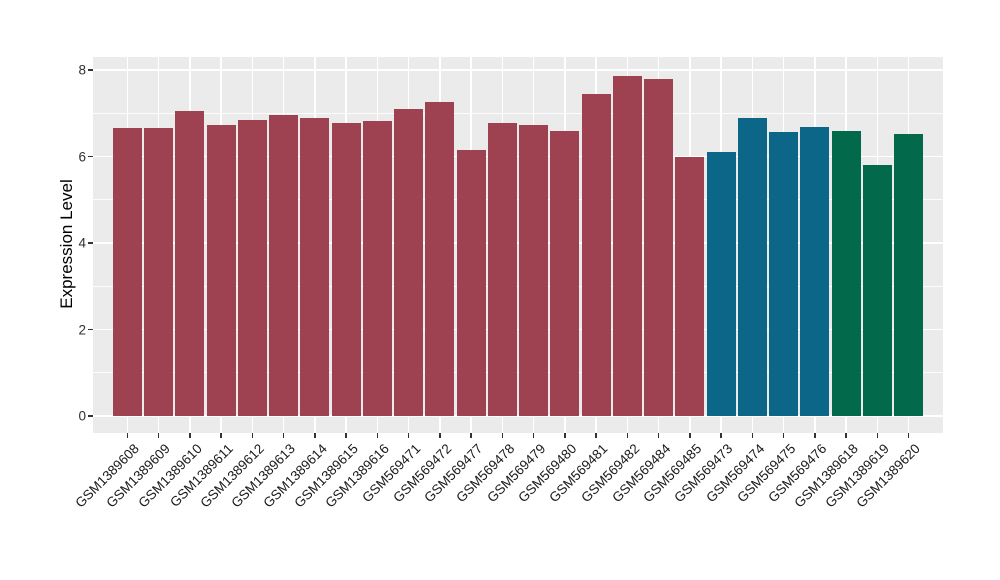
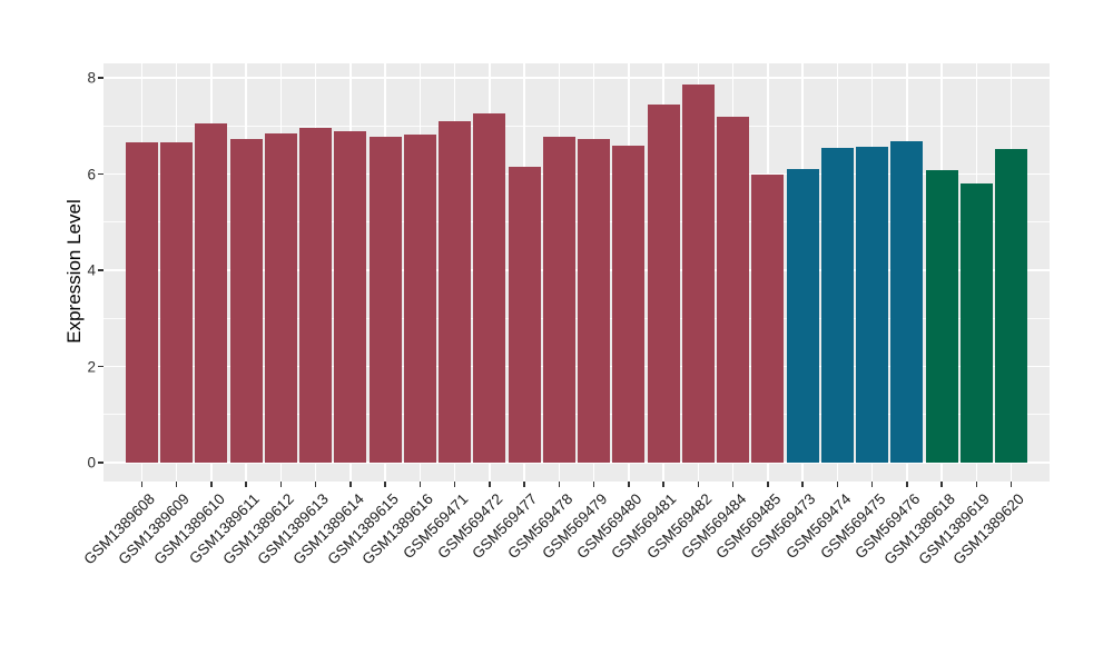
GSM569484: 7.8 -> 7.2
GSM569474: 6.9 -> 6.5
GSM1389618: 6.6 -> 6.1
